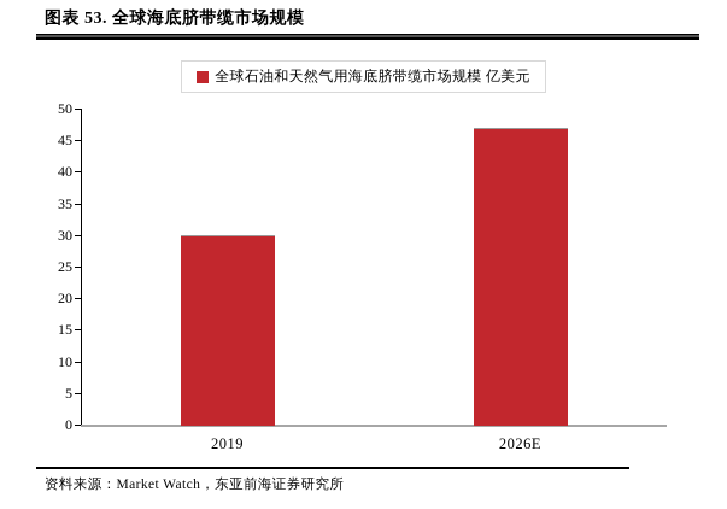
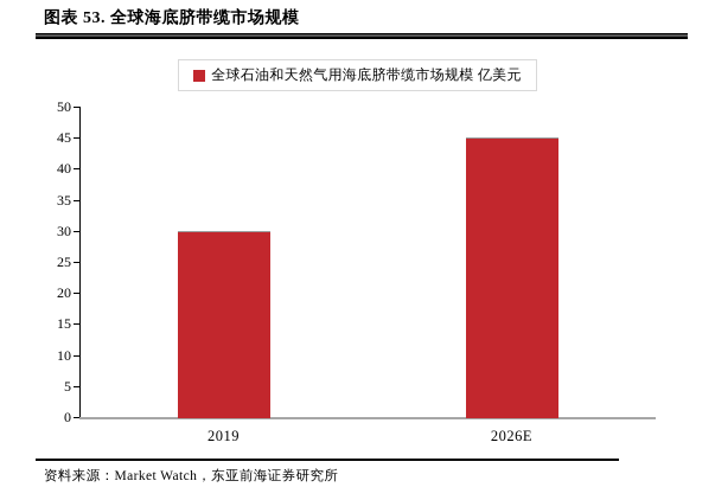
2026E: 47 -> 45
